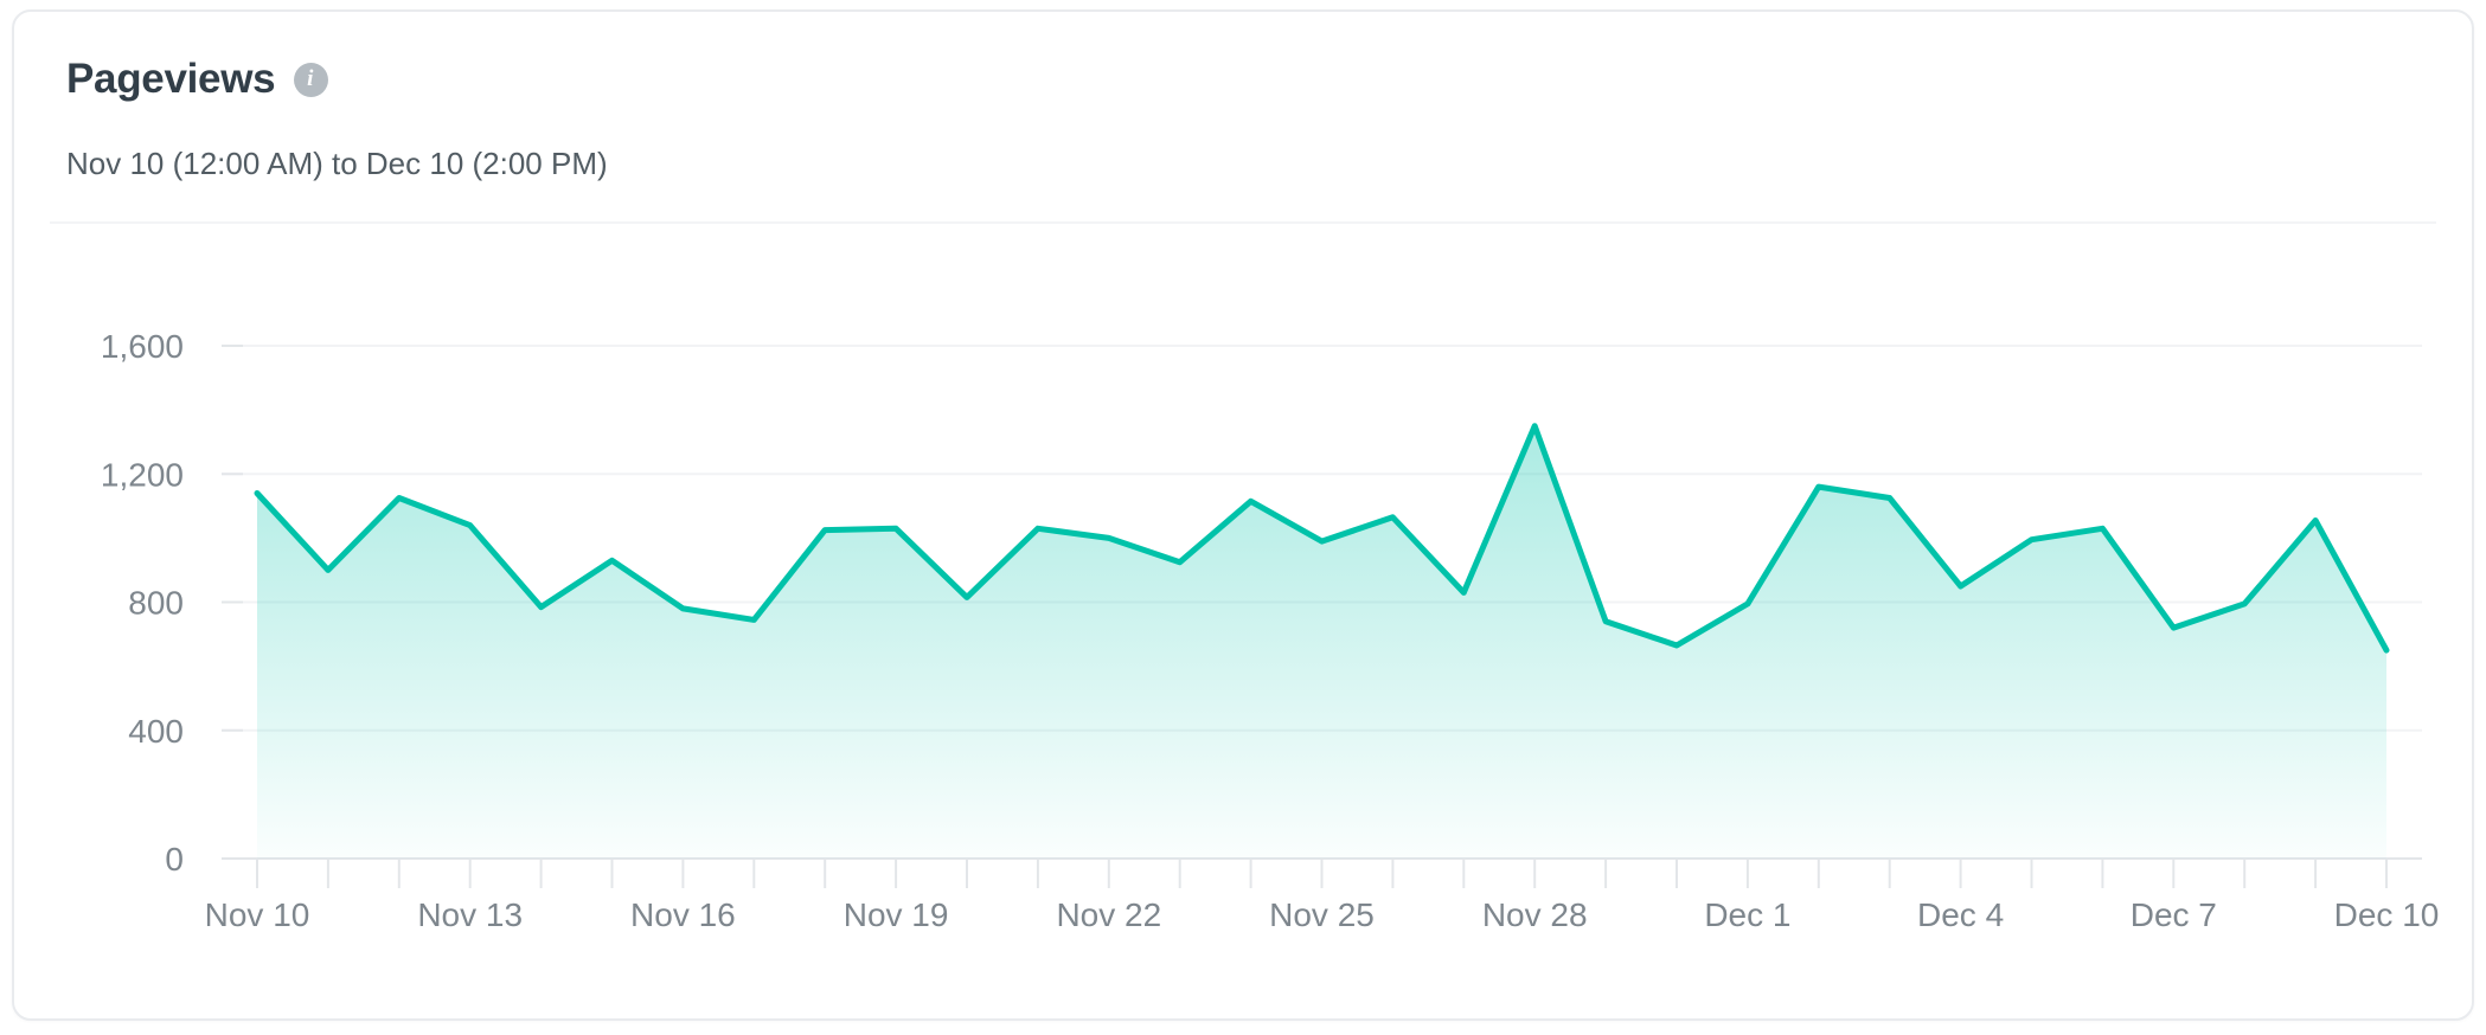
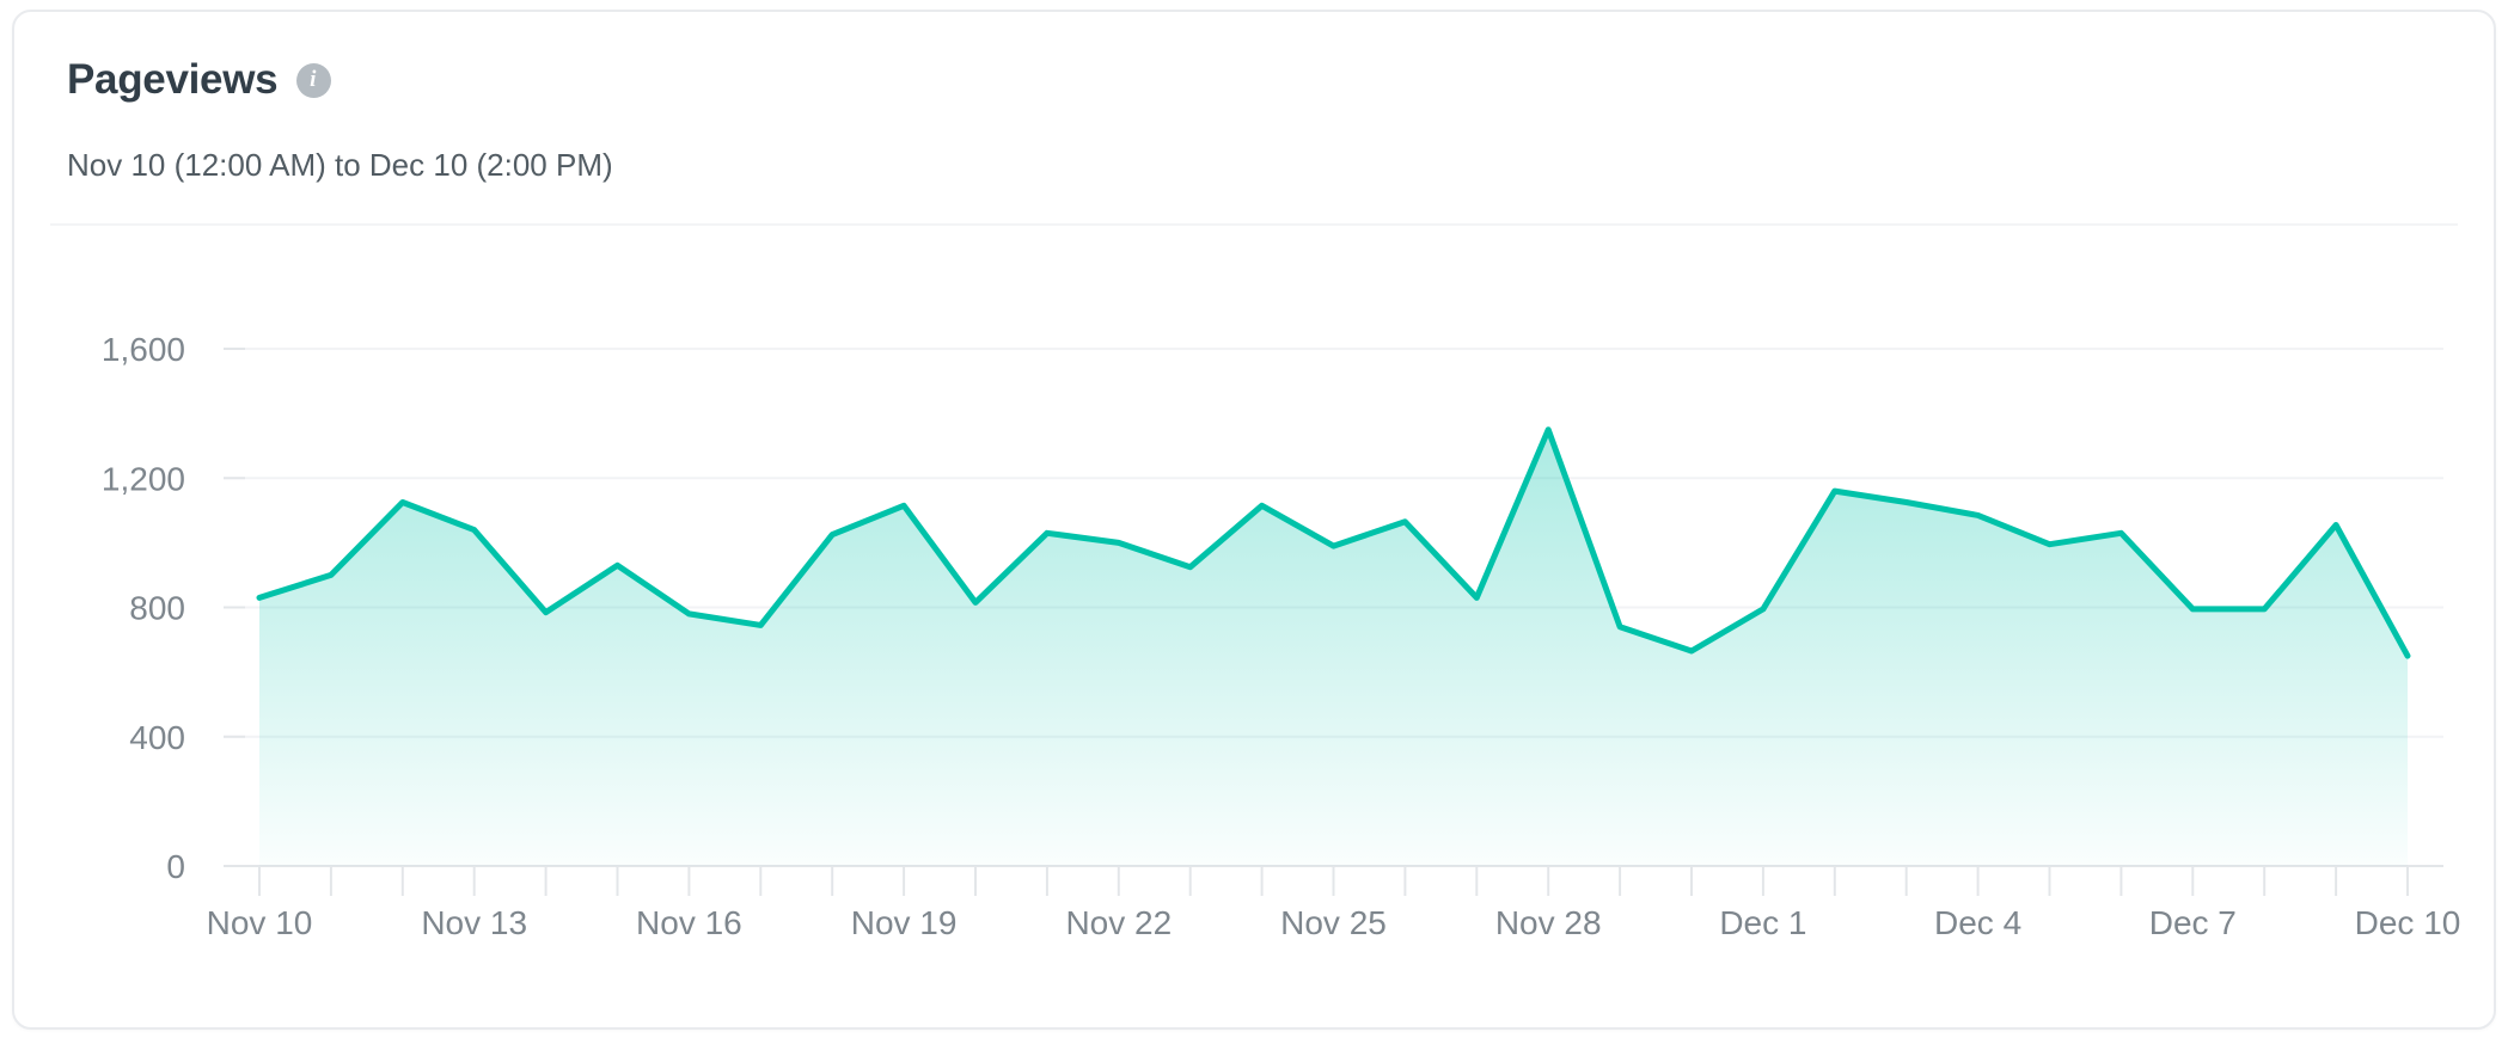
Nov 10: 1140 -> 830
Nov 19: 1030 -> 1120
Dec 4: 850 -> 1080
Dec 7: 720 -> 800
